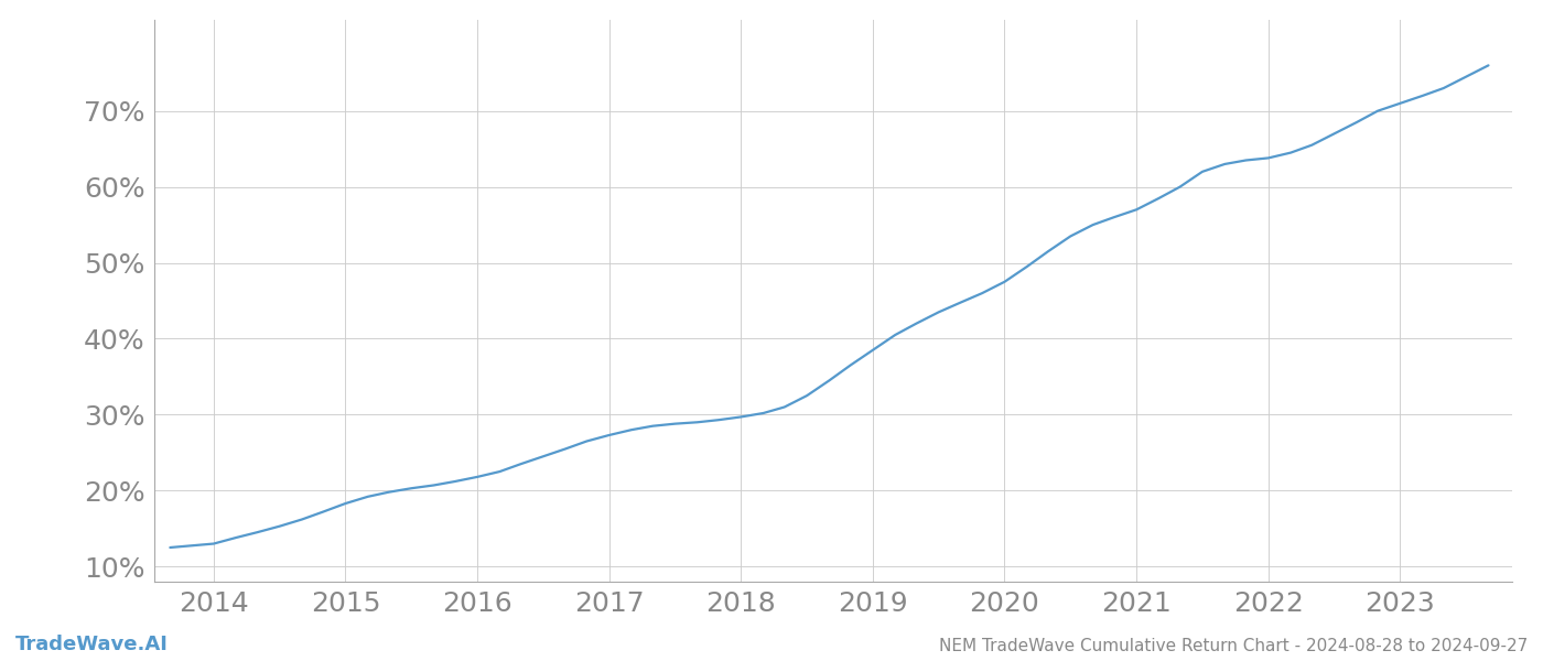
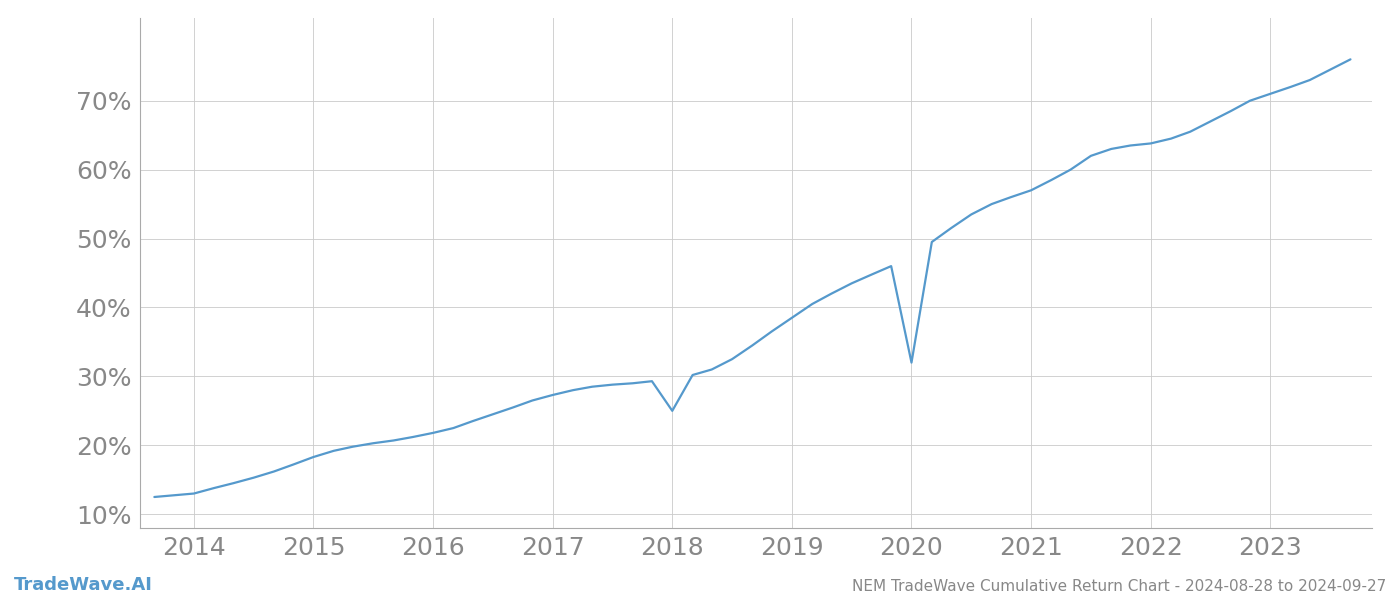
2018: 29.7% -> 25.0%
2020: 47.5% -> 32.0%
